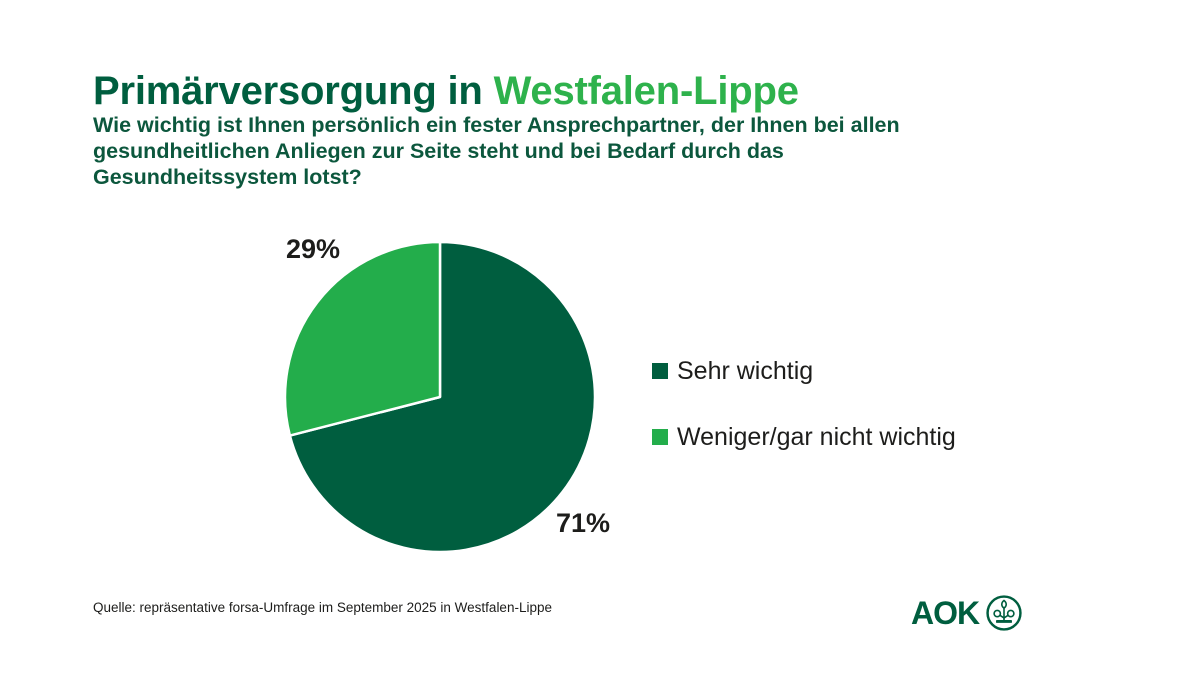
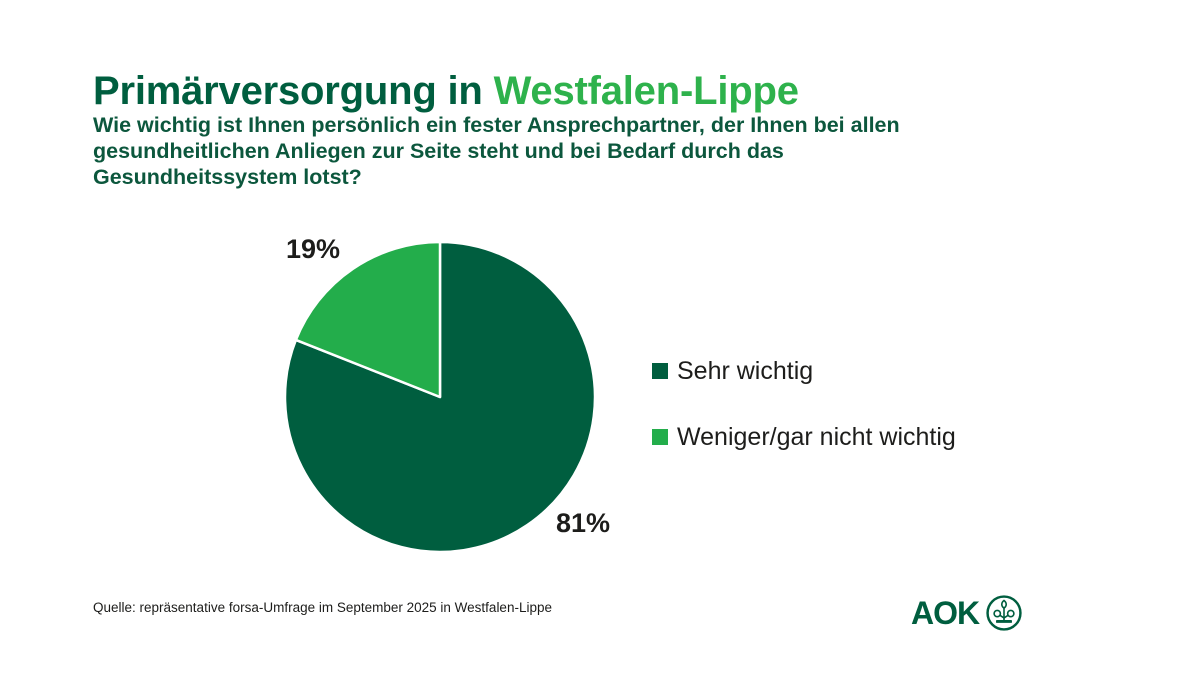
Sehr wichtig: 71% -> 81%
Weniger/gar nicht wichtig: 29% -> 19%
